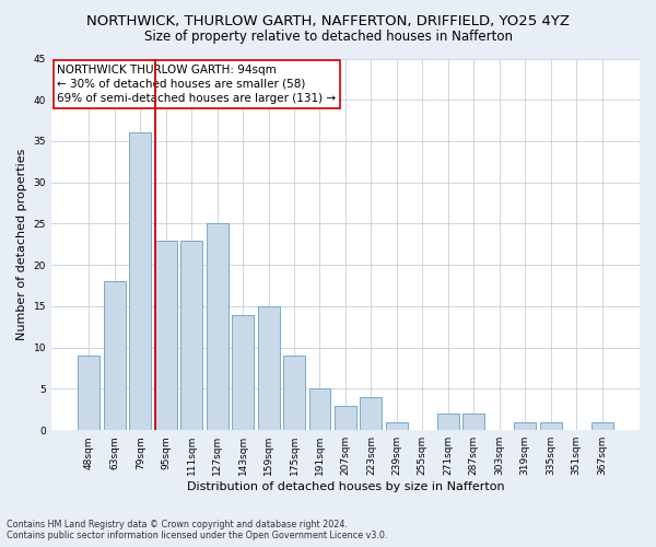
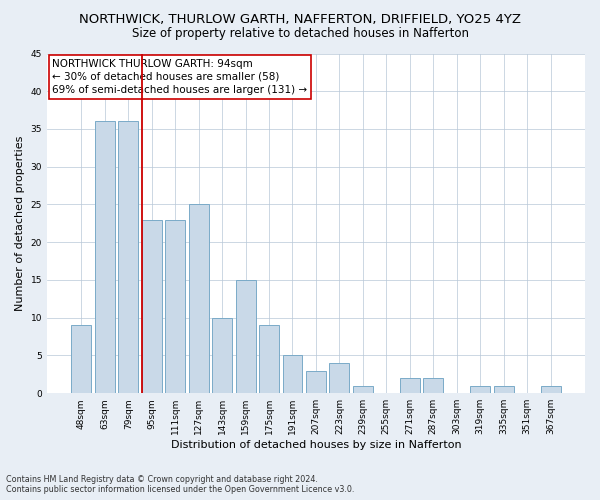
63sqm: 18 -> 36
143sqm: 14 -> 10
